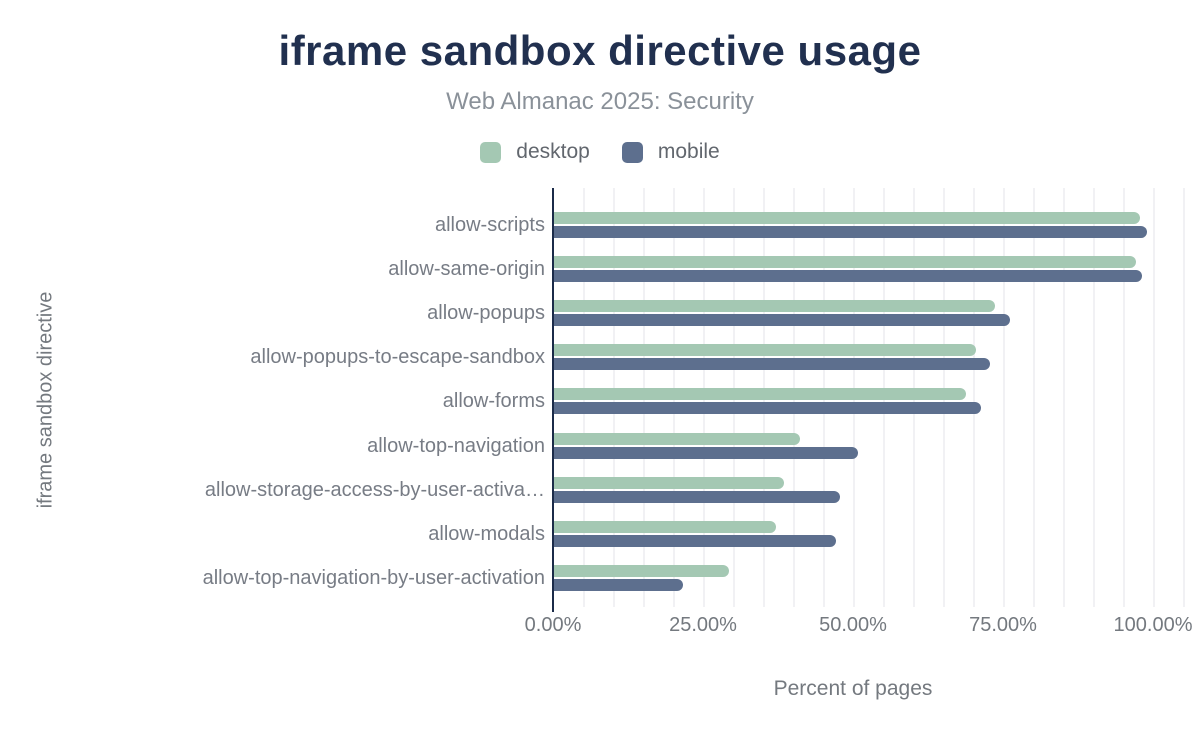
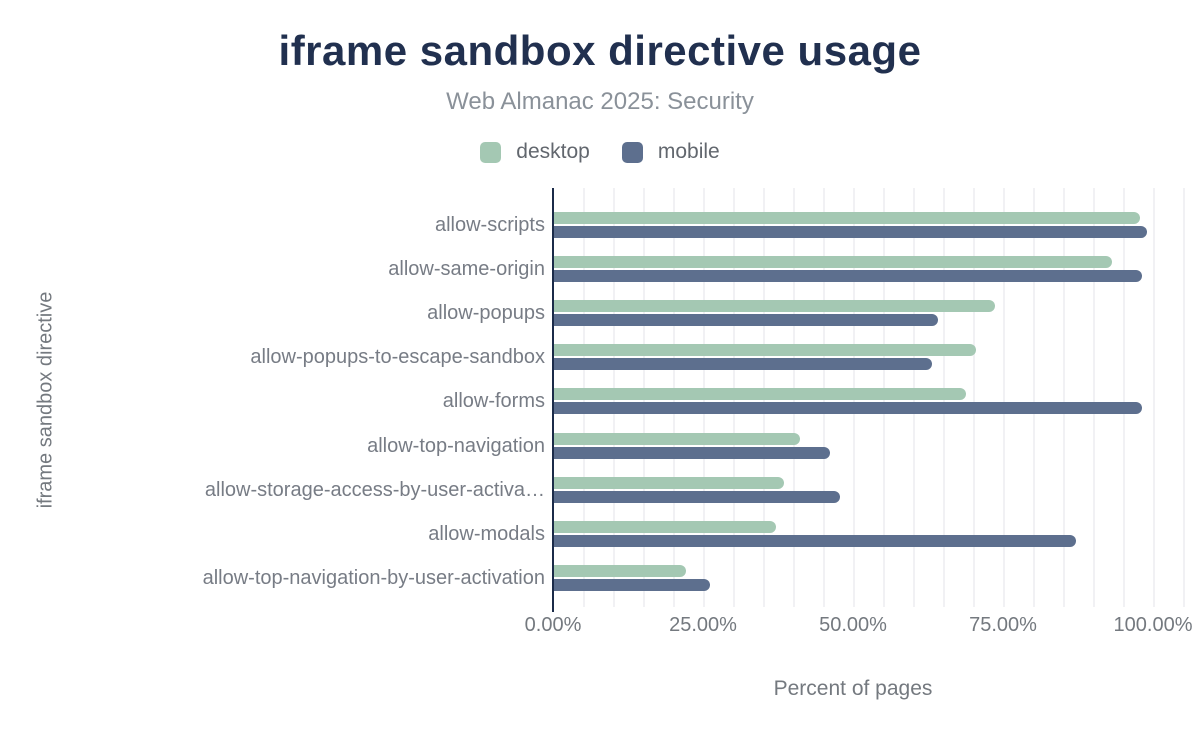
desktop/allow-same-origin: 97% -> 93%
mobile/allow-popups: 76% -> 64%
mobile/allow-popups-to-escape-sandbox: 73% -> 63%
mobile/allow-forms: 71% -> 98%
mobile/allow-top-navigation: 51% -> 46%
mobile/allow-modals: 47% -> 87%
desktop/allow-top-navigation-by-user-activation: 29% -> 22%
mobile/allow-top-navigation-by-user-activation: 22% -> 26%
